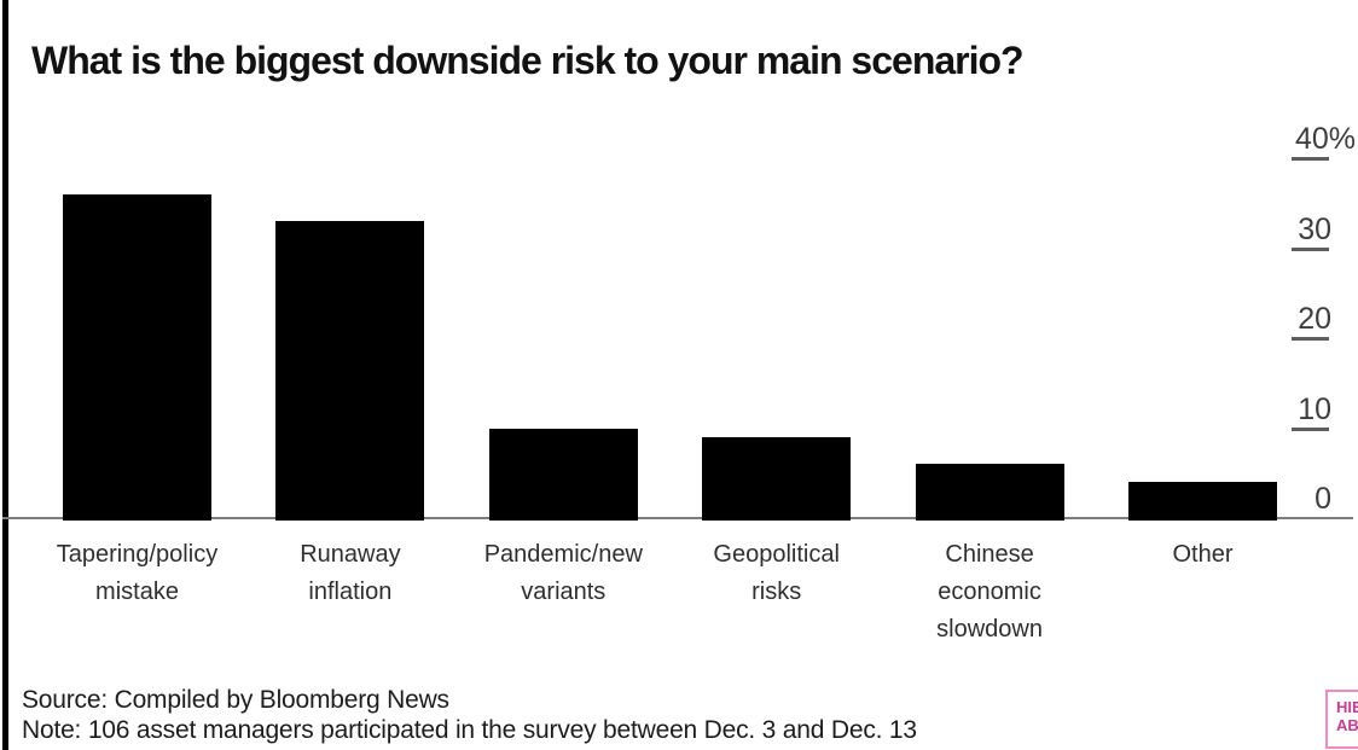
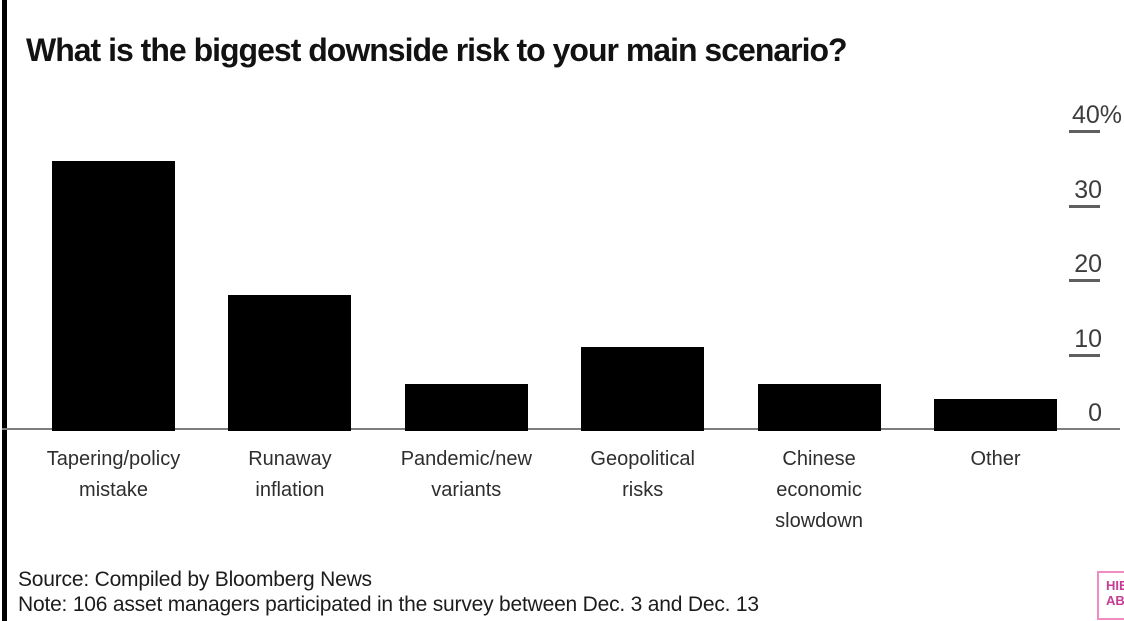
Runaway inflation: 33 -> 18
Pandemic/new variants: 10 -> 6
Geopolitical risks: 9 -> 11
